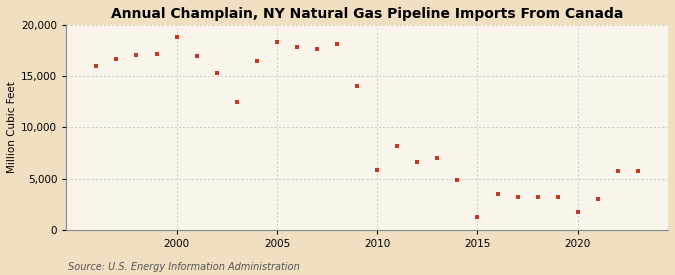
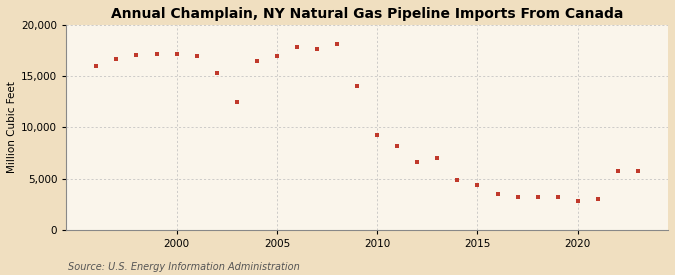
2000: 18,800 -> 17,200
2005: 18,300 -> 17,000
2010: 5,800 -> 9,300
2015: 1,200 -> 4,400
2020: 1,700 -> 2,800
